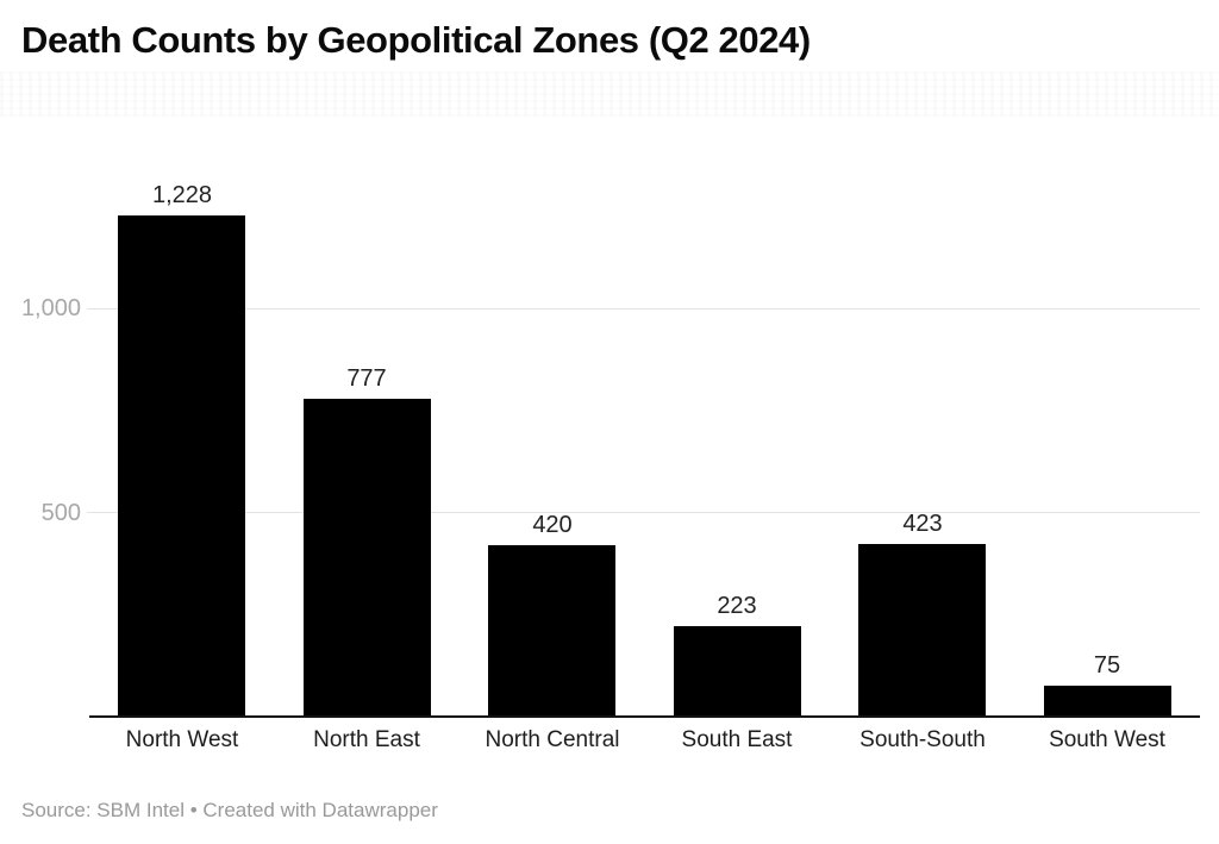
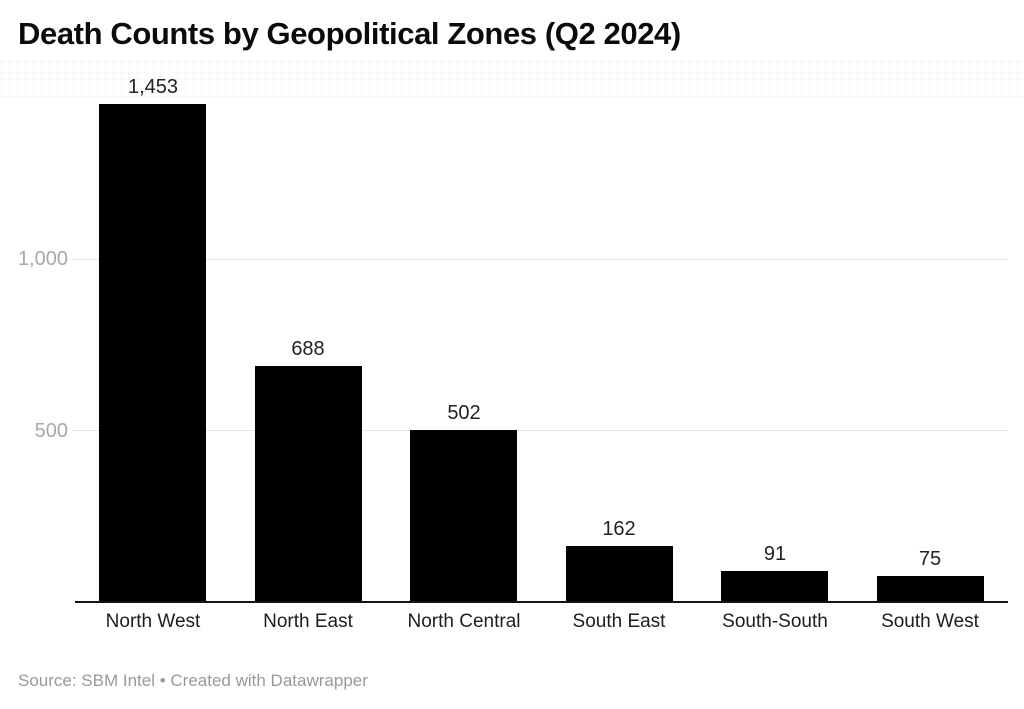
North West: 1,228 -> 1,453
North East: 777 -> 688
North Central: 420 -> 502
South East: 223 -> 162
South-South: 423 -> 91
